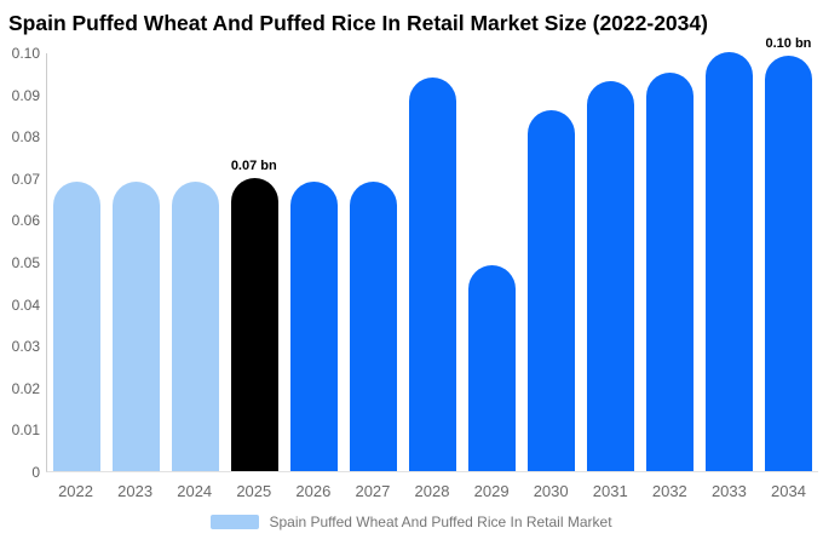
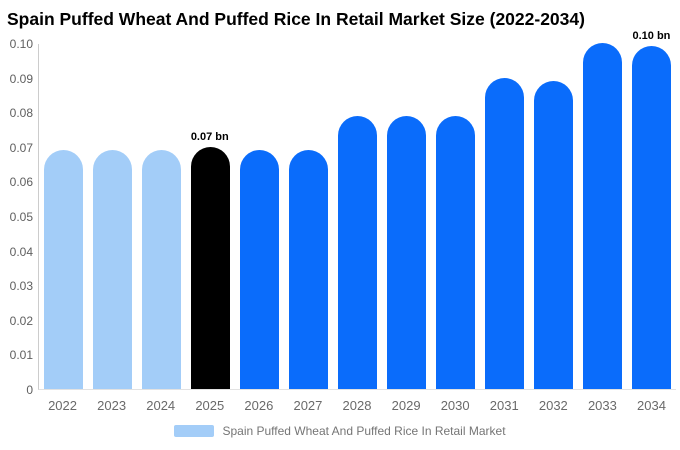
2028: 0.094 -> 0.079
2029: 0.049 -> 0.079
2030: 0.086 -> 0.079
2031: 0.093 -> 0.090
2032: 0.095 -> 0.089
